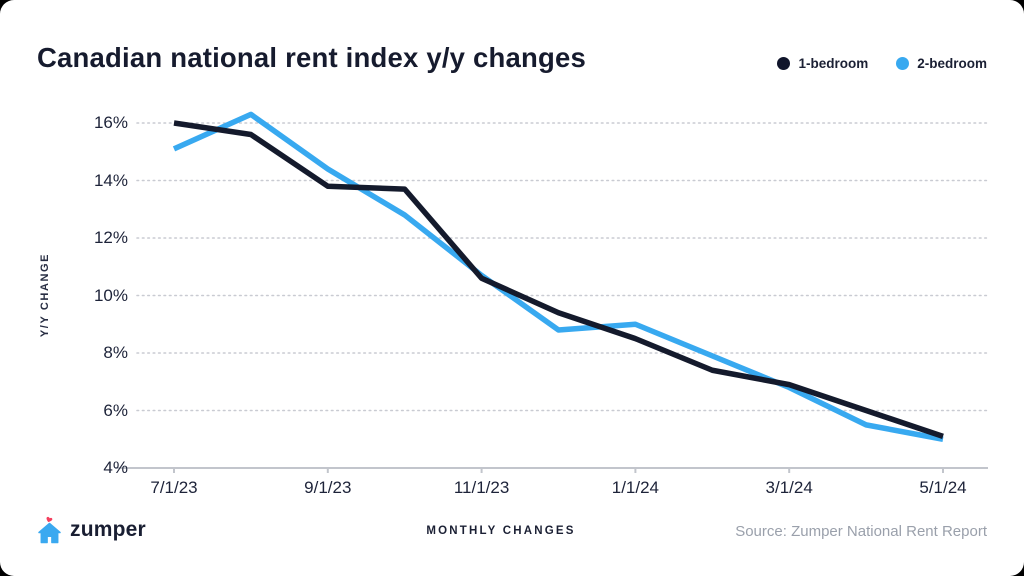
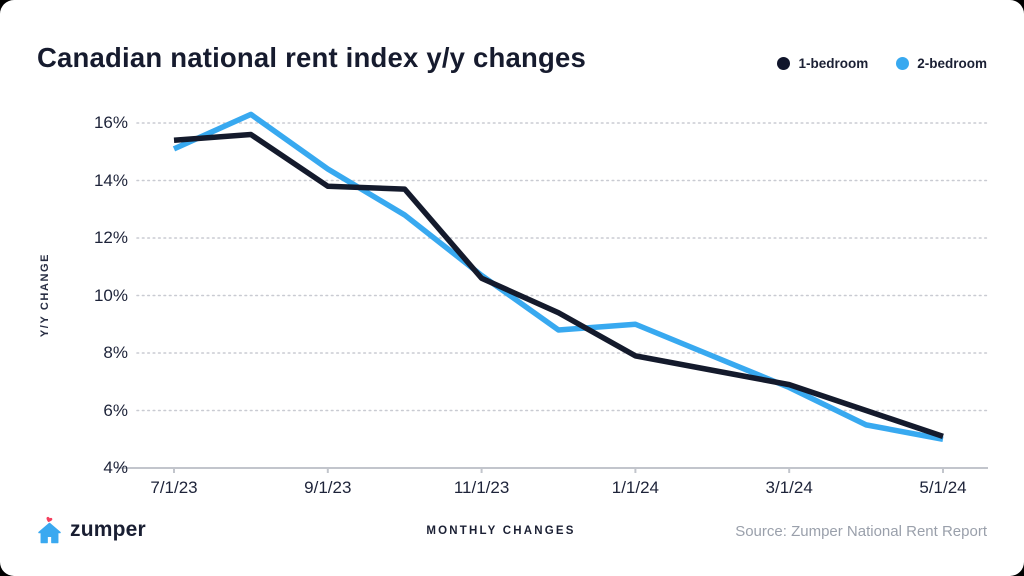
1-bedroom/7/1/23: 16.0% -> 15.4%
1-bedroom/1/1/24: 8.5% -> 7.9%
